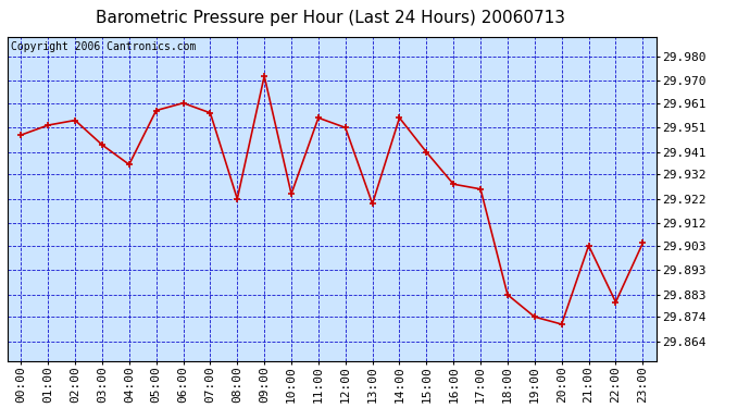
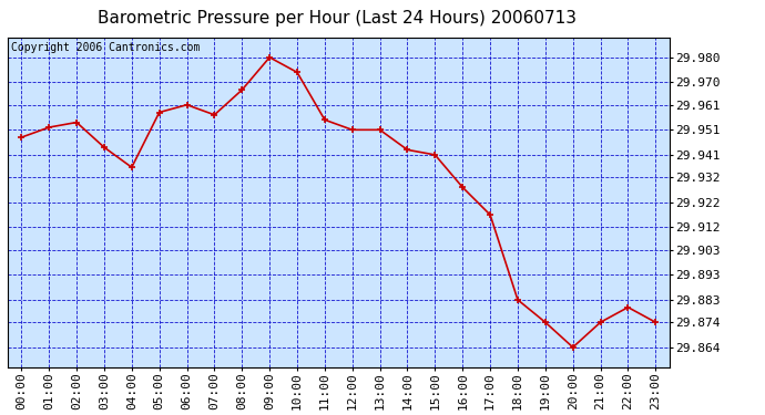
08:00: 29.922 -> 29.967
09:00: 29.972 -> 29.980
10:00: 29.924 -> 29.974
13:00: 29.920 -> 29.951
14:00: 29.955 -> 29.943
17:00: 29.926 -> 29.917
20:00: 29.871 -> 29.864
21:00: 29.903 -> 29.874
23:00: 29.904 -> 29.874
